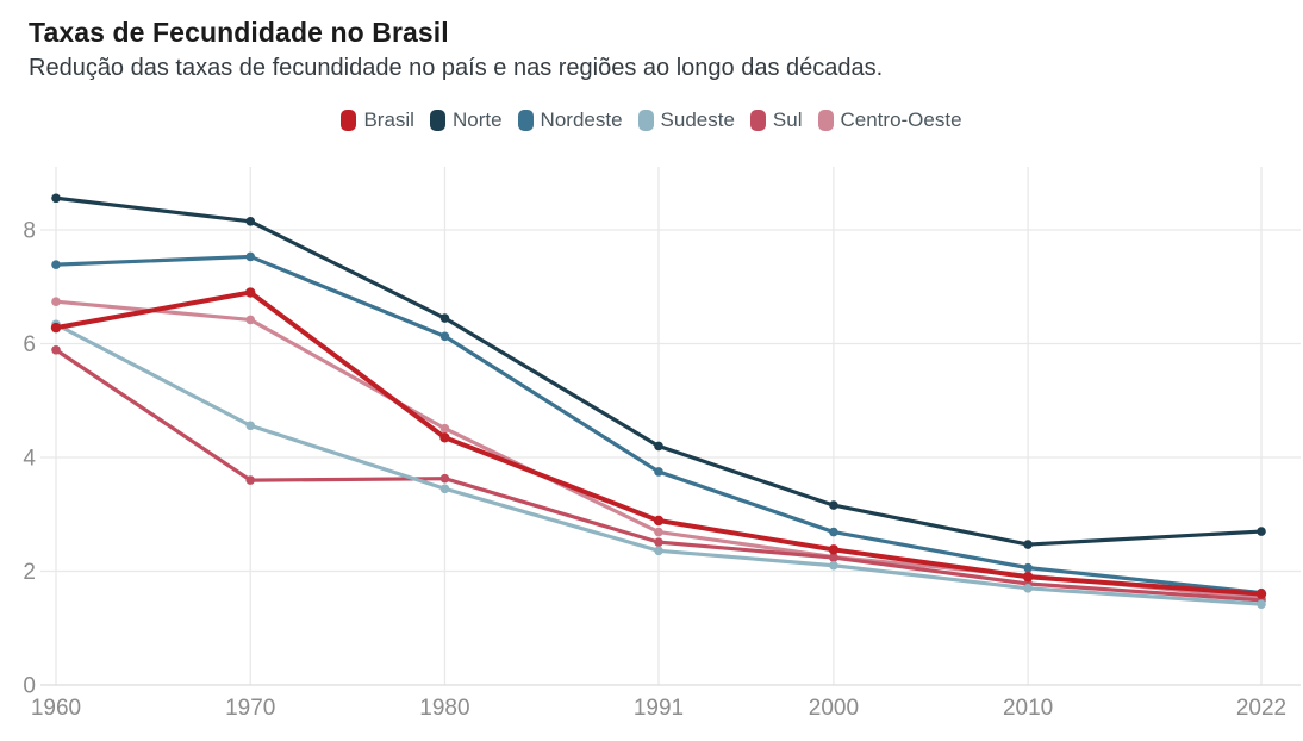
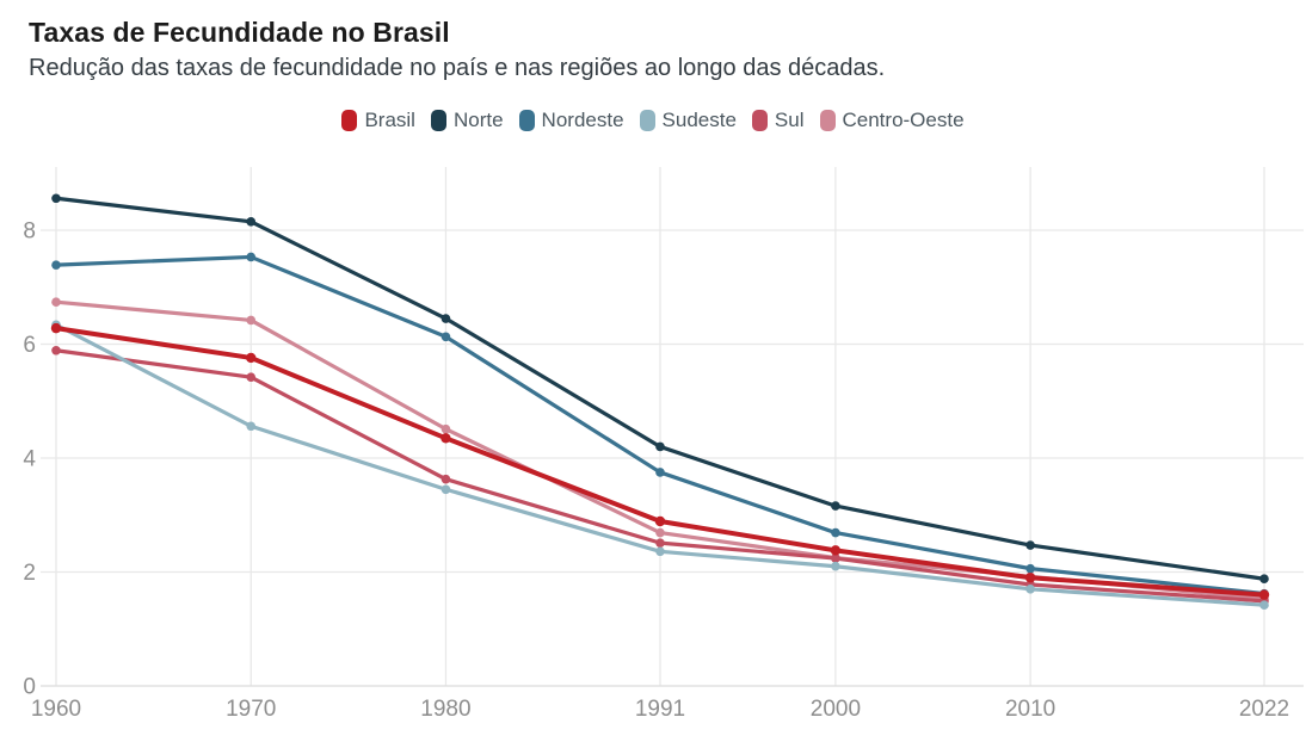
Brasil/1970: 6.9 -> 5.8
Sul/1970: 3.6 -> 5.4
Norte/2022: 2.7 -> 1.9
